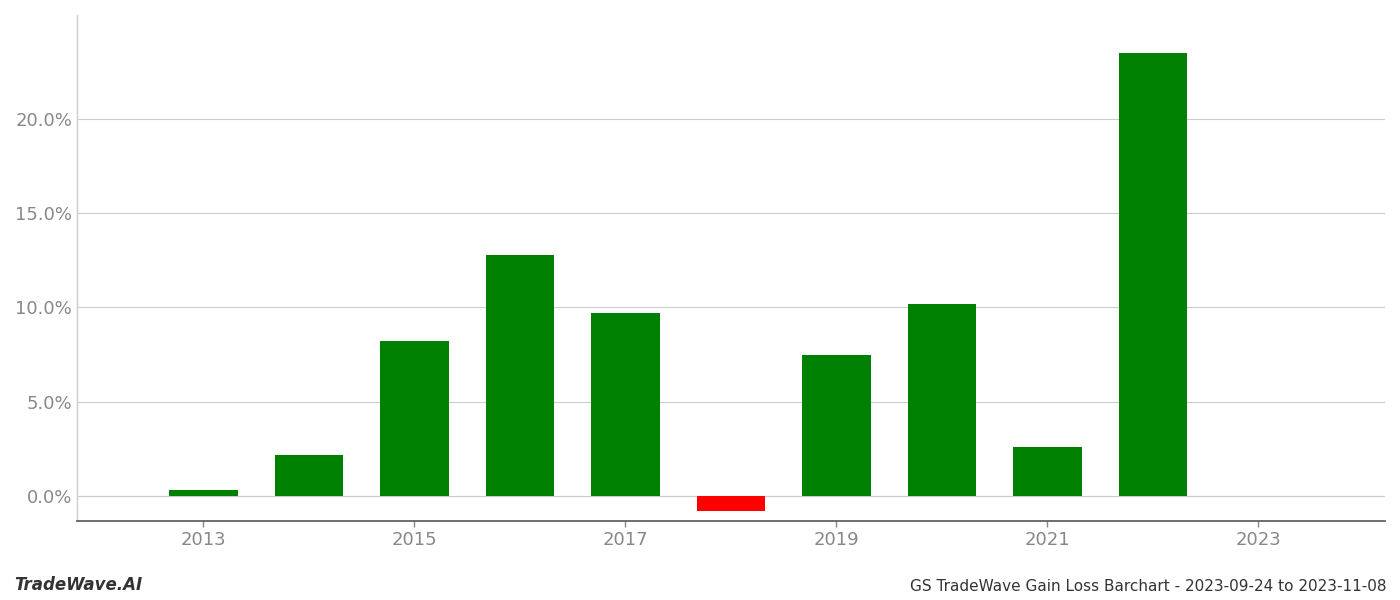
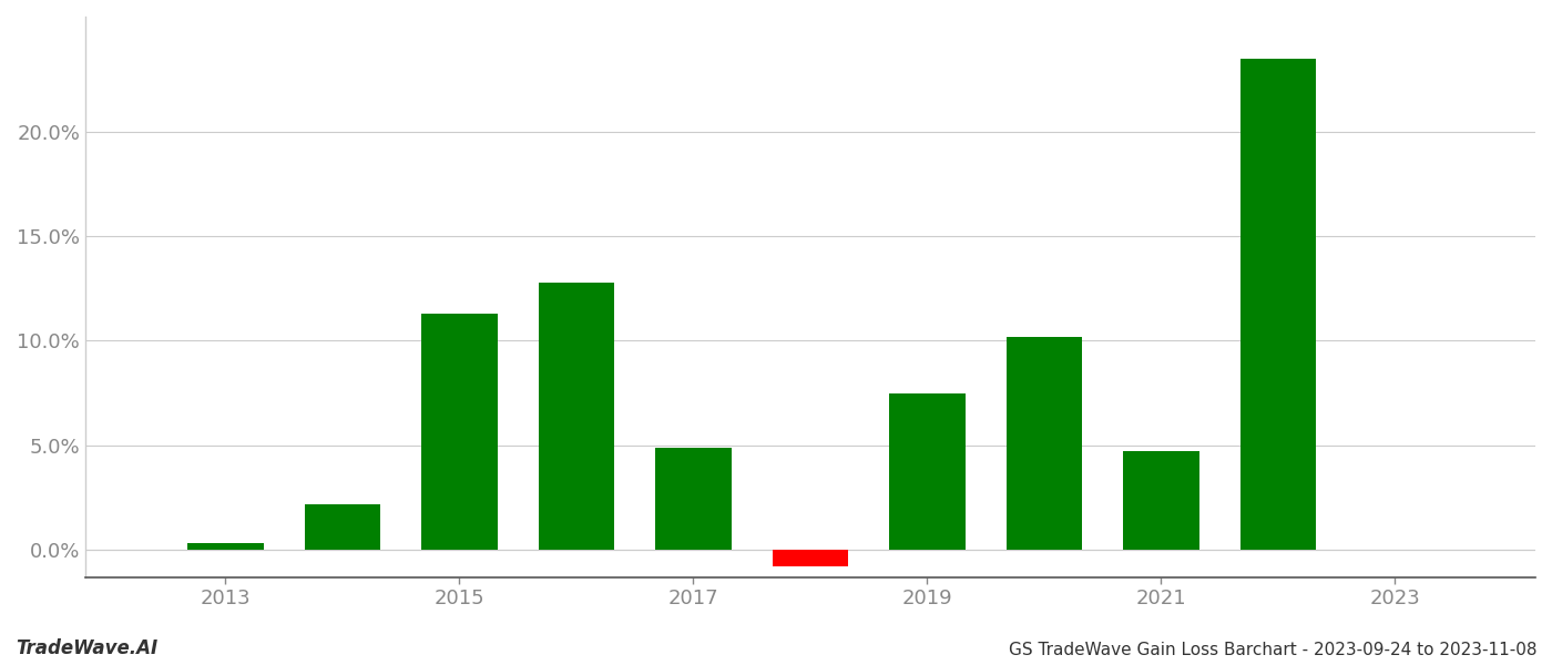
2015: 8.2% -> 11.3%
2017: 9.7% -> 4.9%
2021: 2.6% -> 4.7%
